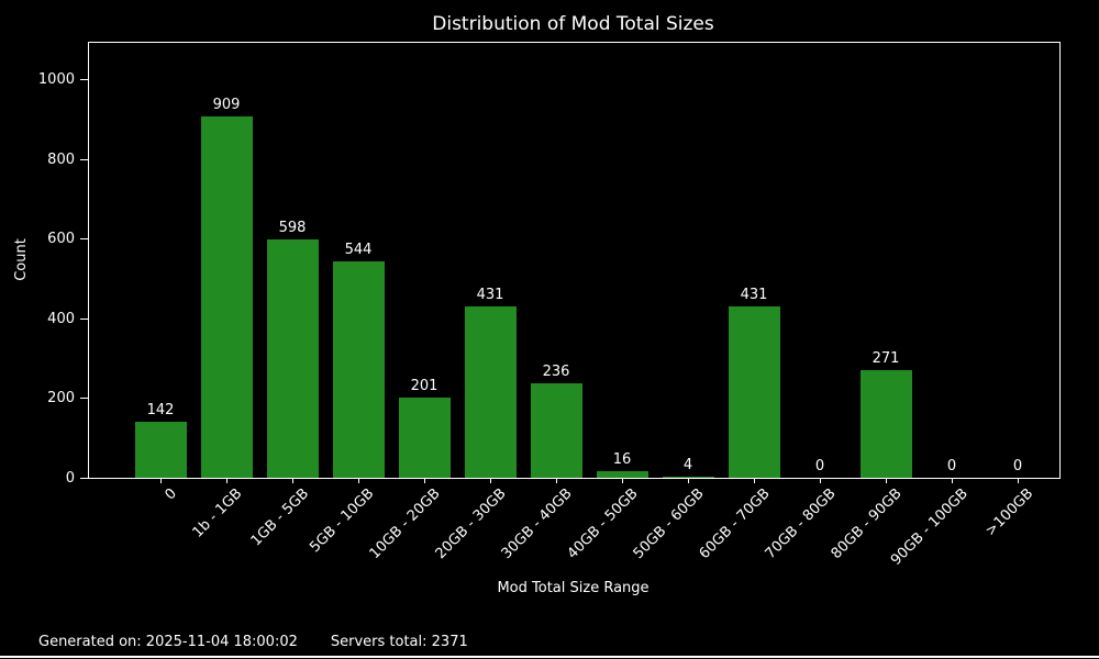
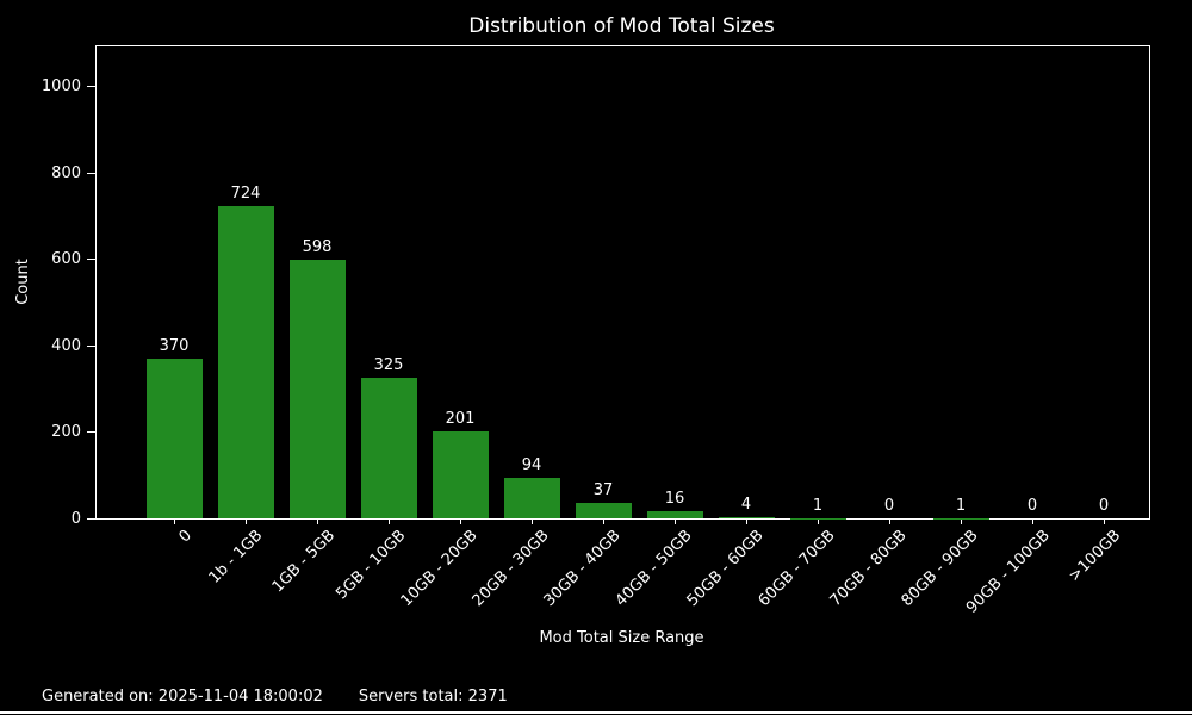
0: 142 -> 370
1b - 1GB: 909 -> 724
5GB - 10GB: 544 -> 325
20GB - 30GB: 431 -> 94
30GB - 40GB: 236 -> 37
60GB - 70GB: 431 -> 1
80GB - 90GB: 271 -> 1
